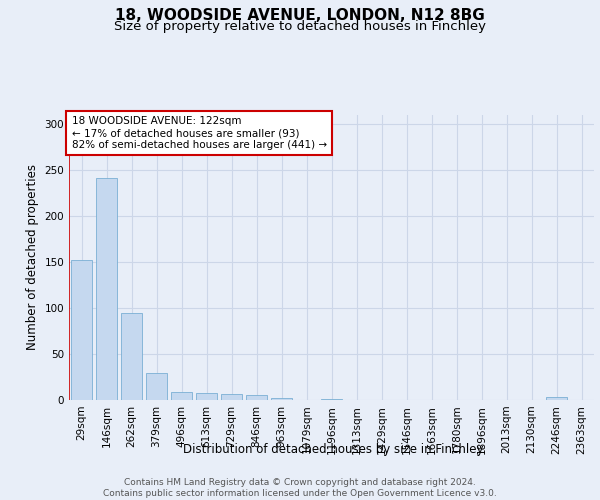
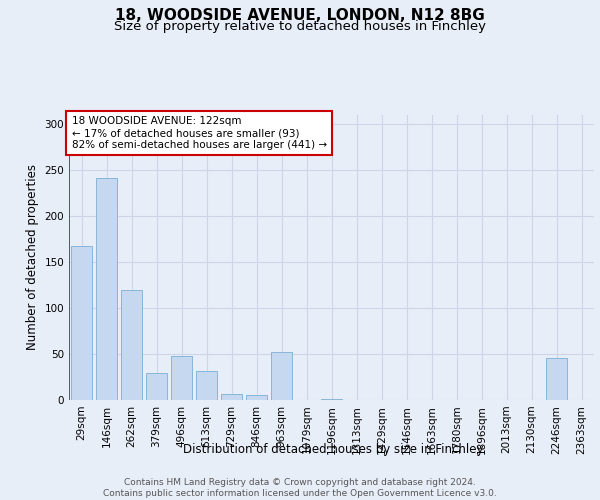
29sqm: 152 -> 168
262sqm: 95 -> 120
496sqm: 9 -> 48
613sqm: 8 -> 32
963sqm: 2 -> 52
2246sqm: 3 -> 46
